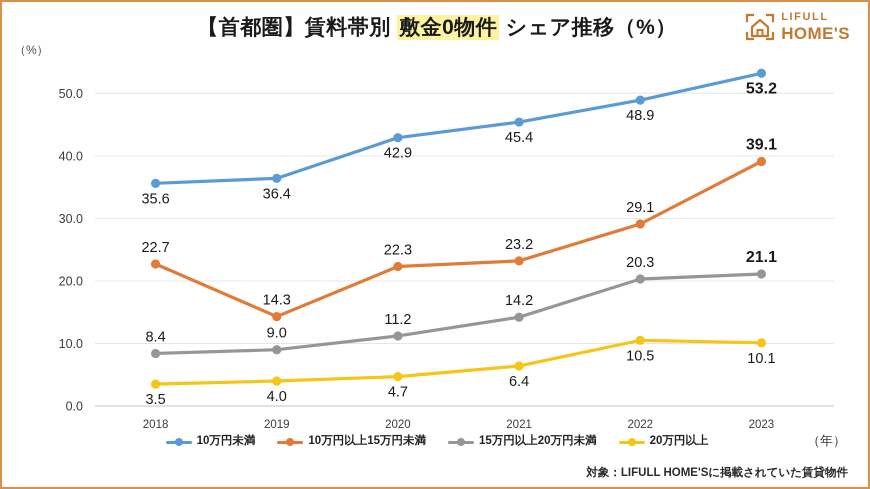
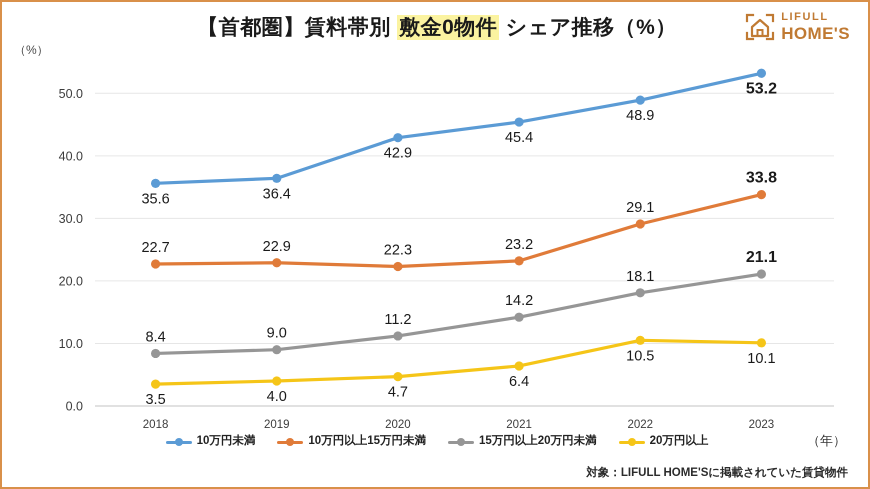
10万円以上15万円未満/2019: 14.3 -> 22.9
15万円以上20万円未満/2022: 20.3 -> 18.1
10万円以上15万円未満/2023: 39.1 -> 33.8
